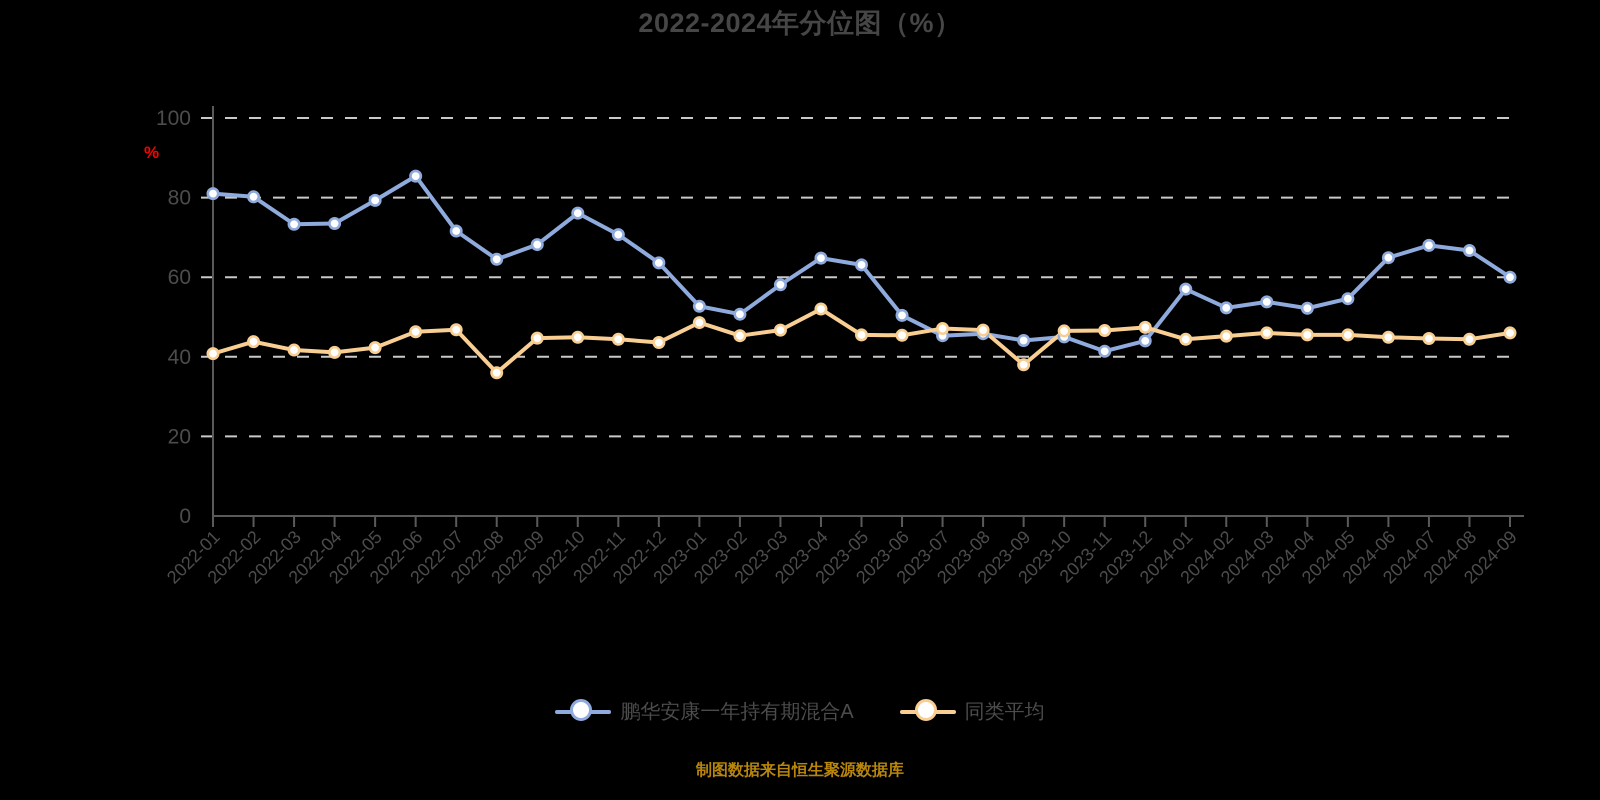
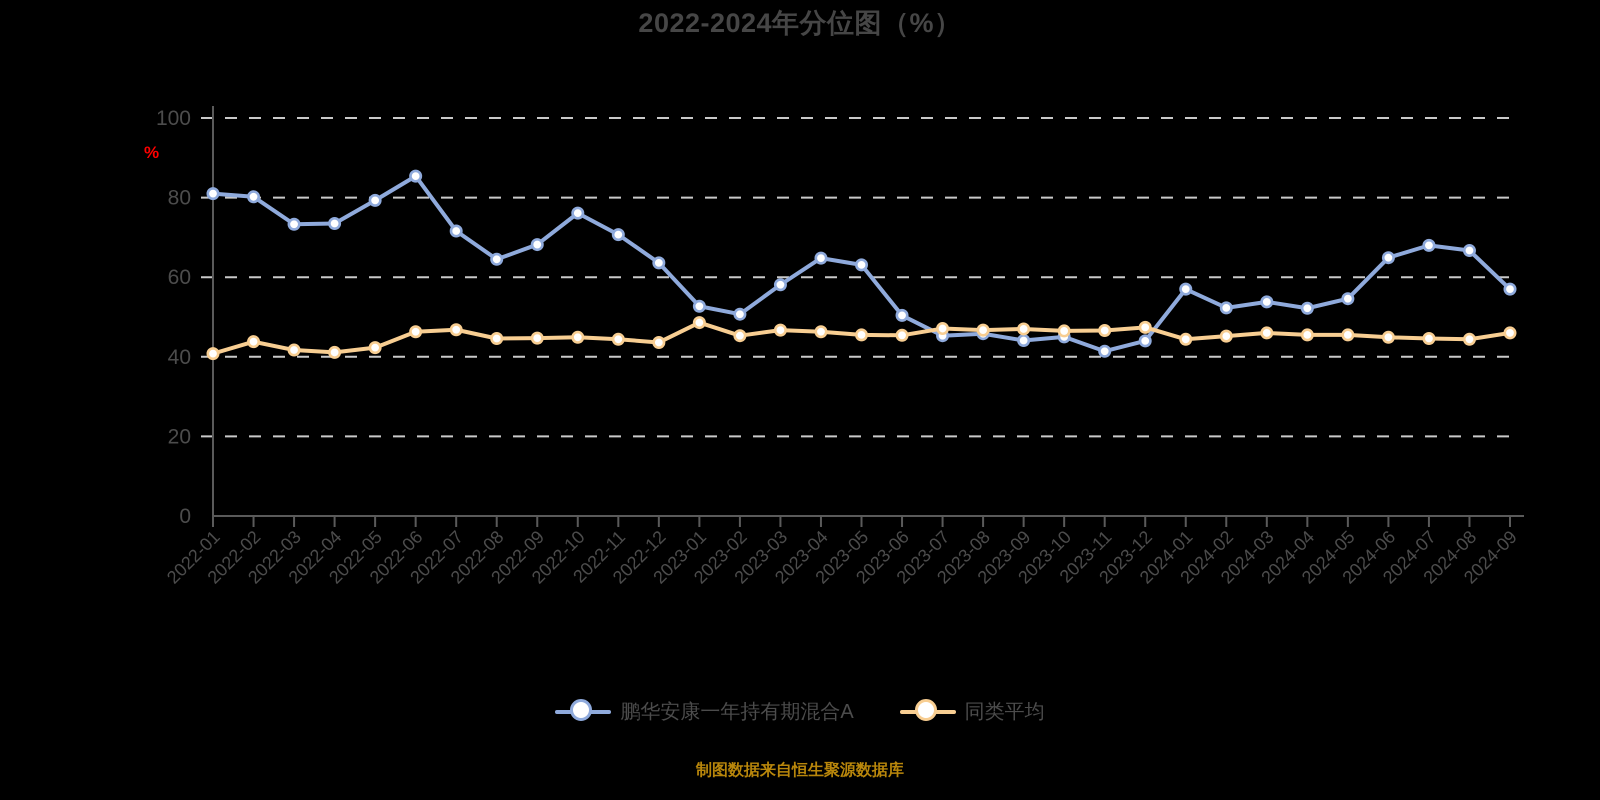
同类平均/2022-08: 36 -> 45
同类平均/2023-04: 52 -> 46
同类平均/2023-09: 38 -> 47
鹏华安康一年持有期混合A/2024-09: 60 -> 57
